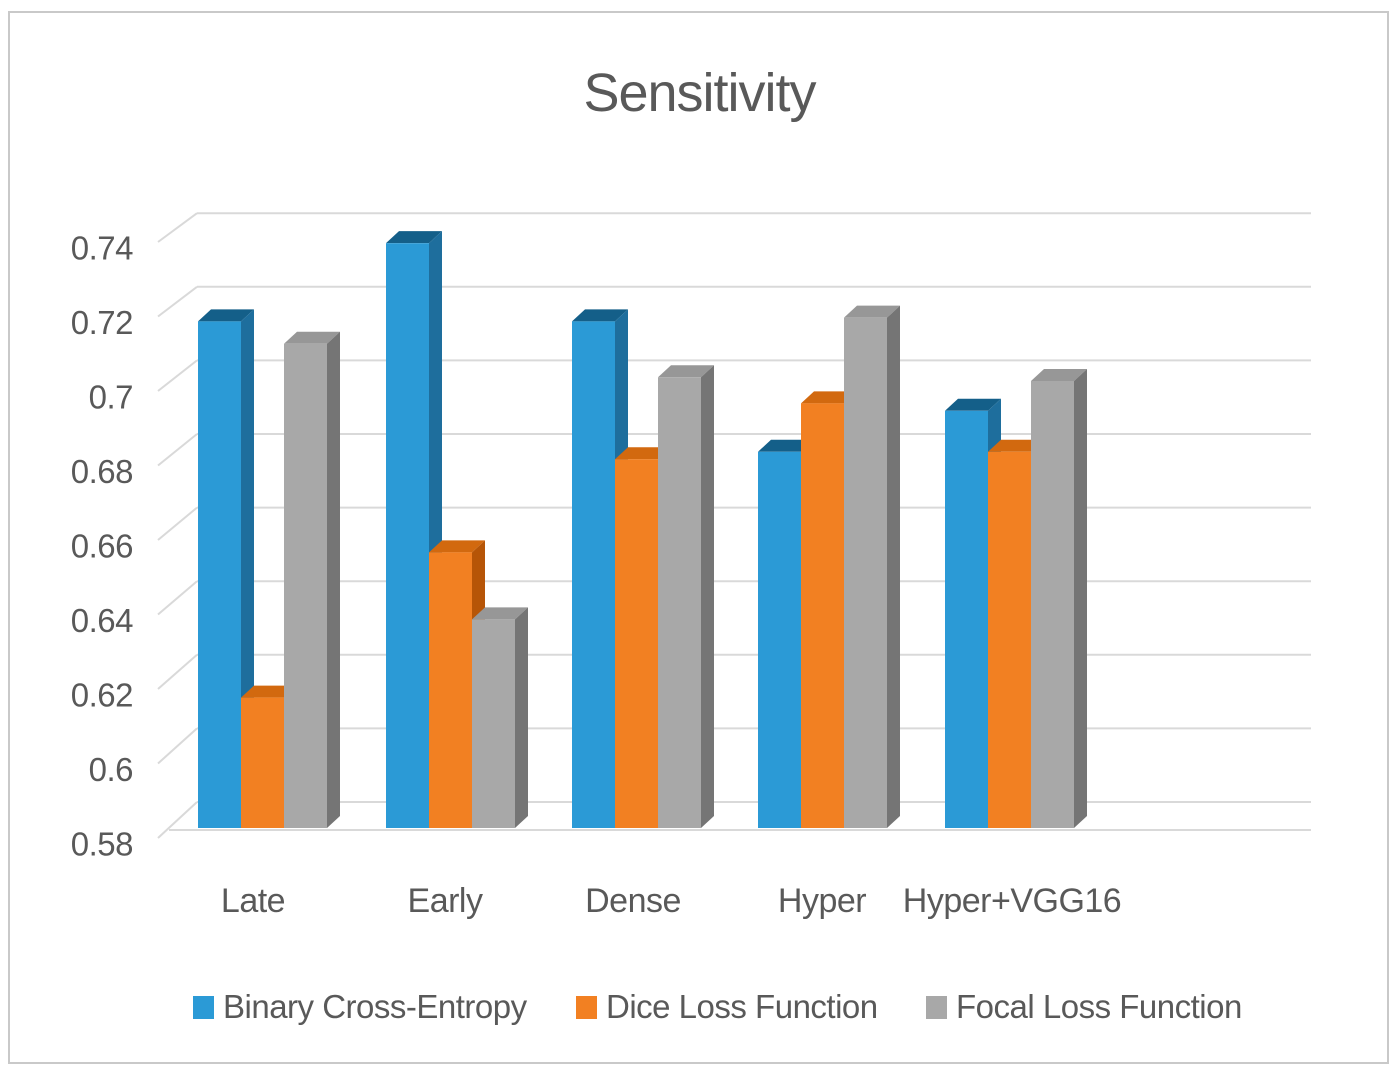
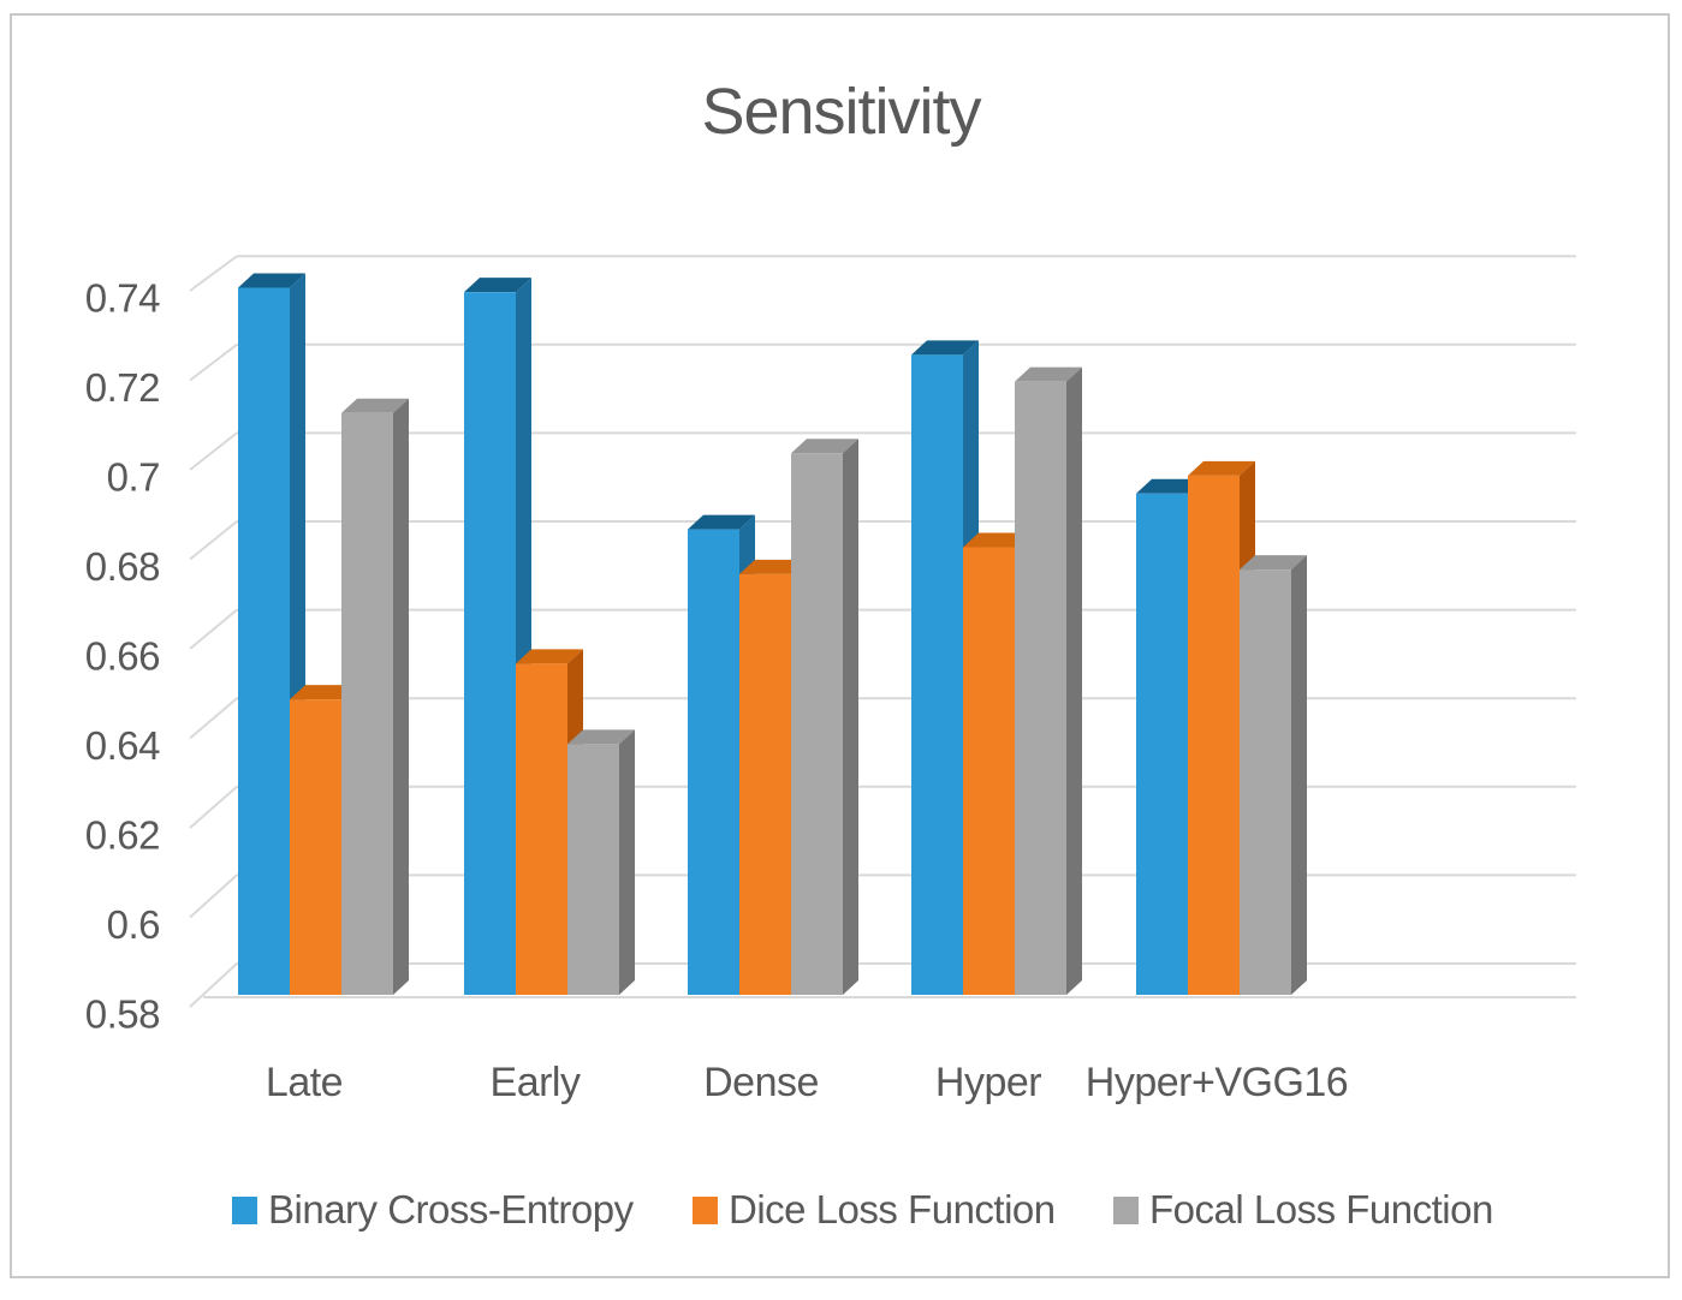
Binary Cross-Entropy/Late: 0.716 -> 0.738
Dice Loss Function/Late: 0.615 -> 0.646
Binary Cross-Entropy/Dense: 0.716 -> 0.684
Dice Loss Function/Dense: 0.679 -> 0.674
Binary Cross-Entropy/Hyper: 0.681 -> 0.723
Dice Loss Function/Hyper: 0.694 -> 0.680
Dice Loss Function/Hyper+VGG16: 0.681 -> 0.696
Focal Loss Function/Hyper+VGG16: 0.700 -> 0.675
